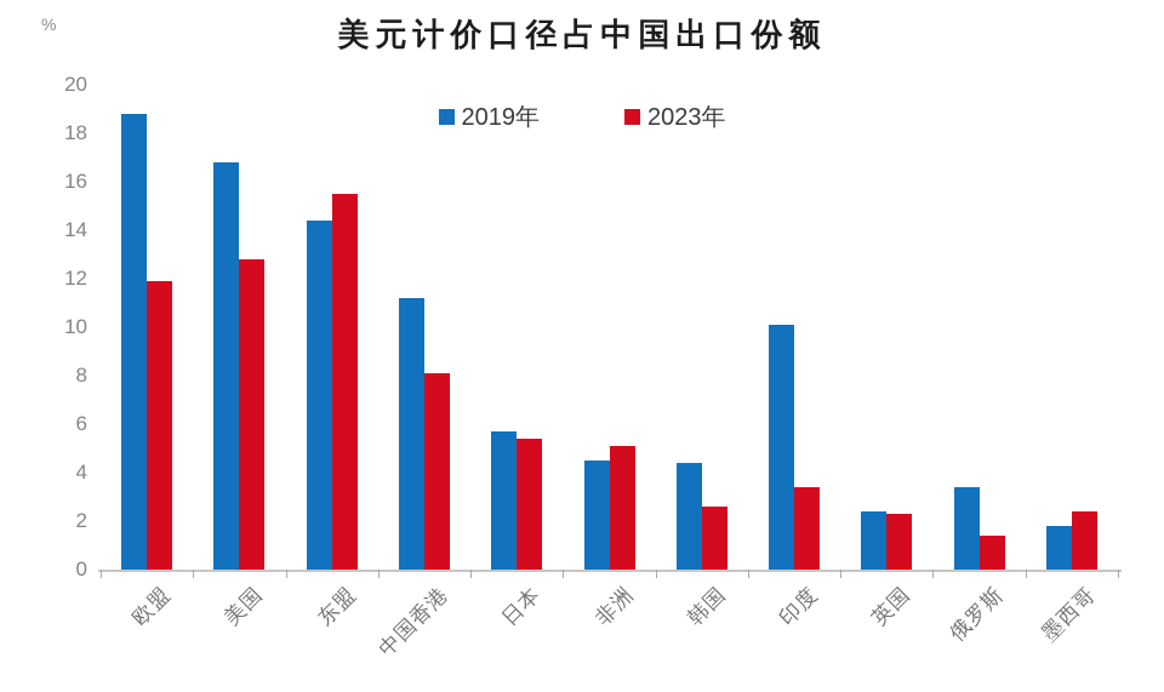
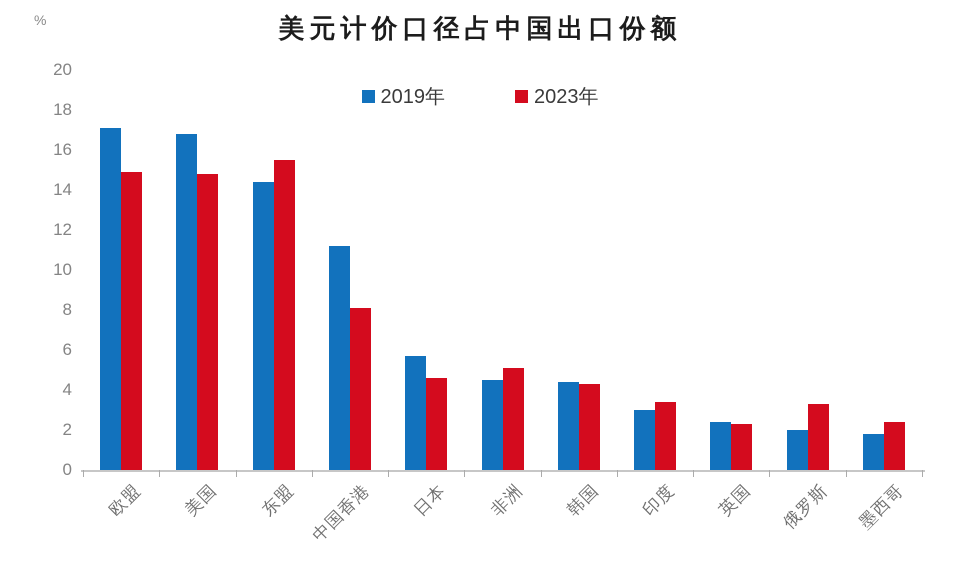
2019年/欧盟: 18.8 -> 17.1
2023年/欧盟: 11.9 -> 14.9
2023年/美国: 12.8 -> 14.8
2023年/日本: 5.4 -> 4.6
2023年/韩国: 2.6 -> 4.3
2019年/印度: 10.1 -> 3.0
2019年/俄罗斯: 3.4 -> 2.0
2023年/俄罗斯: 1.4 -> 3.3
